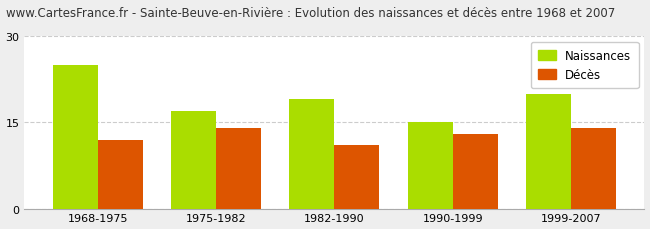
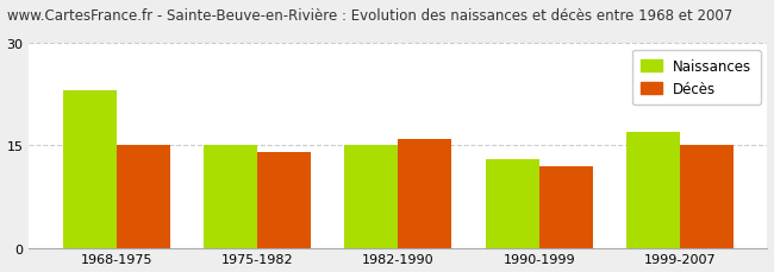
Naissances/1968-1975: 25 -> 23
Décès/1968-1975: 12 -> 15
Naissances/1975-1982: 17 -> 15
Naissances/1982-1990: 19 -> 15
Décès/1982-1990: 11 -> 16
Naissances/1990-1999: 15 -> 13
Décès/1990-1999: 13 -> 12
Naissances/1999-2007: 20 -> 17
Décès/1999-2007: 14 -> 15
